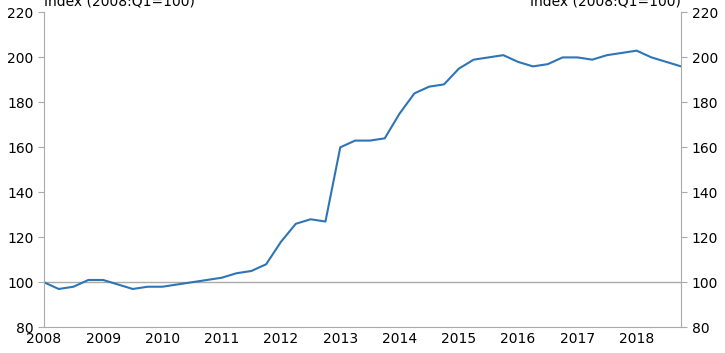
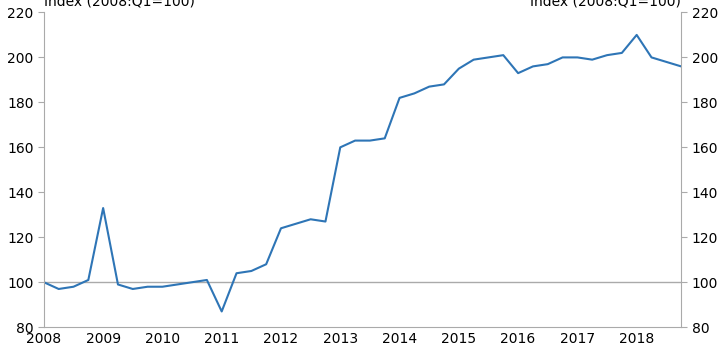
2009: 101 -> 133
2011: 102 -> 87
2012: 118 -> 124
2014: 175 -> 182
2016: 198 -> 193
2018: 203 -> 210
